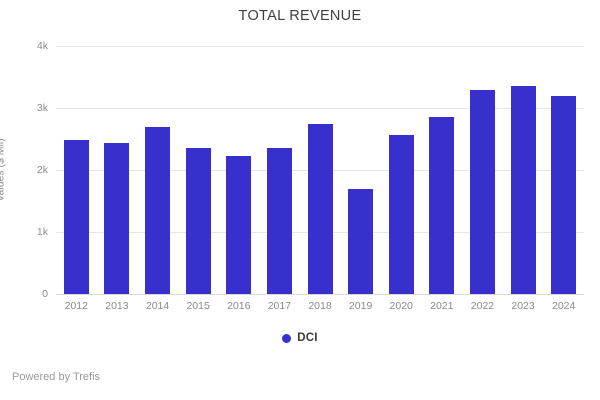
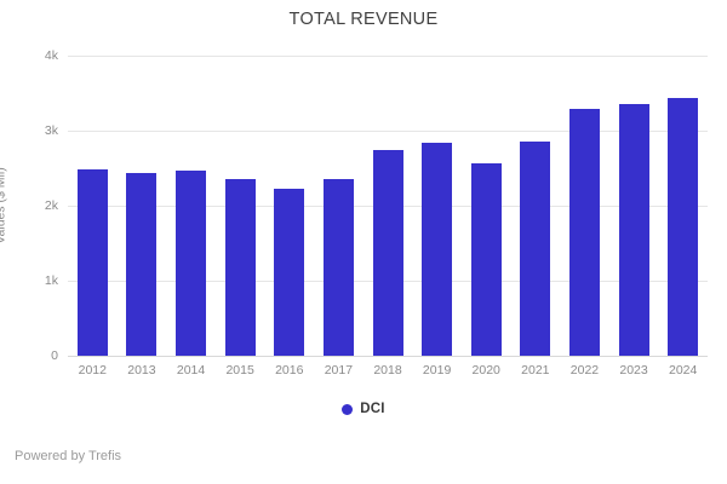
2014: 2.7k -> 2.5k
2019: 1.7k -> 2.8k
2024: 3.2k -> 3.4k
